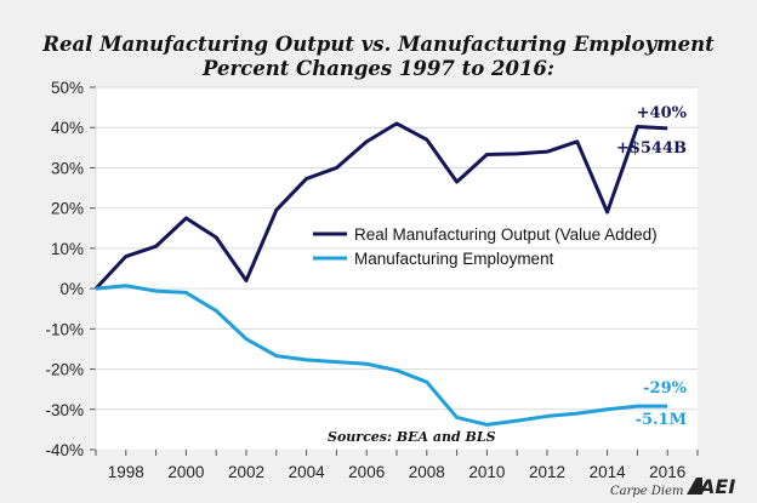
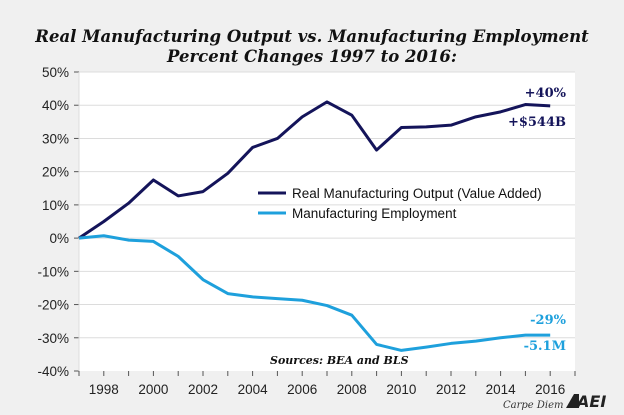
Real Manufacturing Output (Value Added)/1998: 8% -> 5%
Real Manufacturing Output (Value Added)/2002: 2% -> 14%
Real Manufacturing Output (Value Added)/2014: 19% -> 38%
